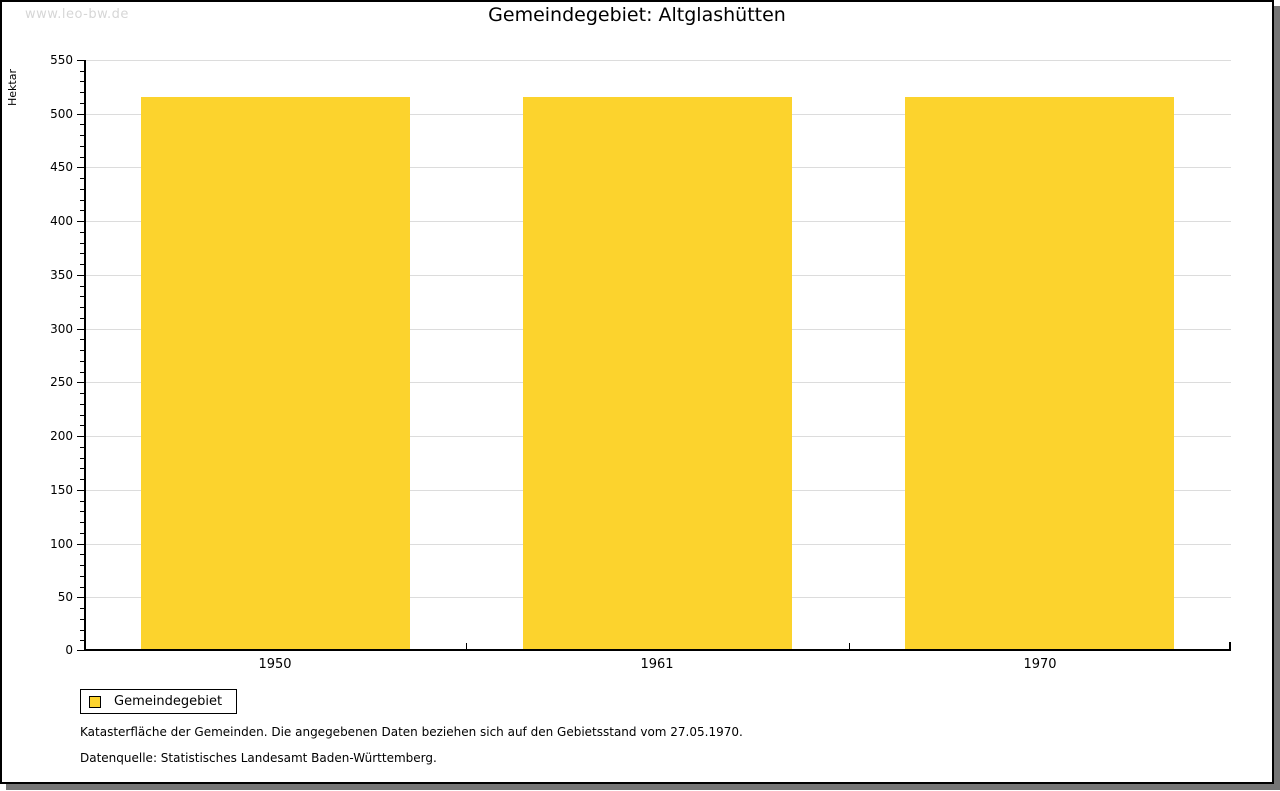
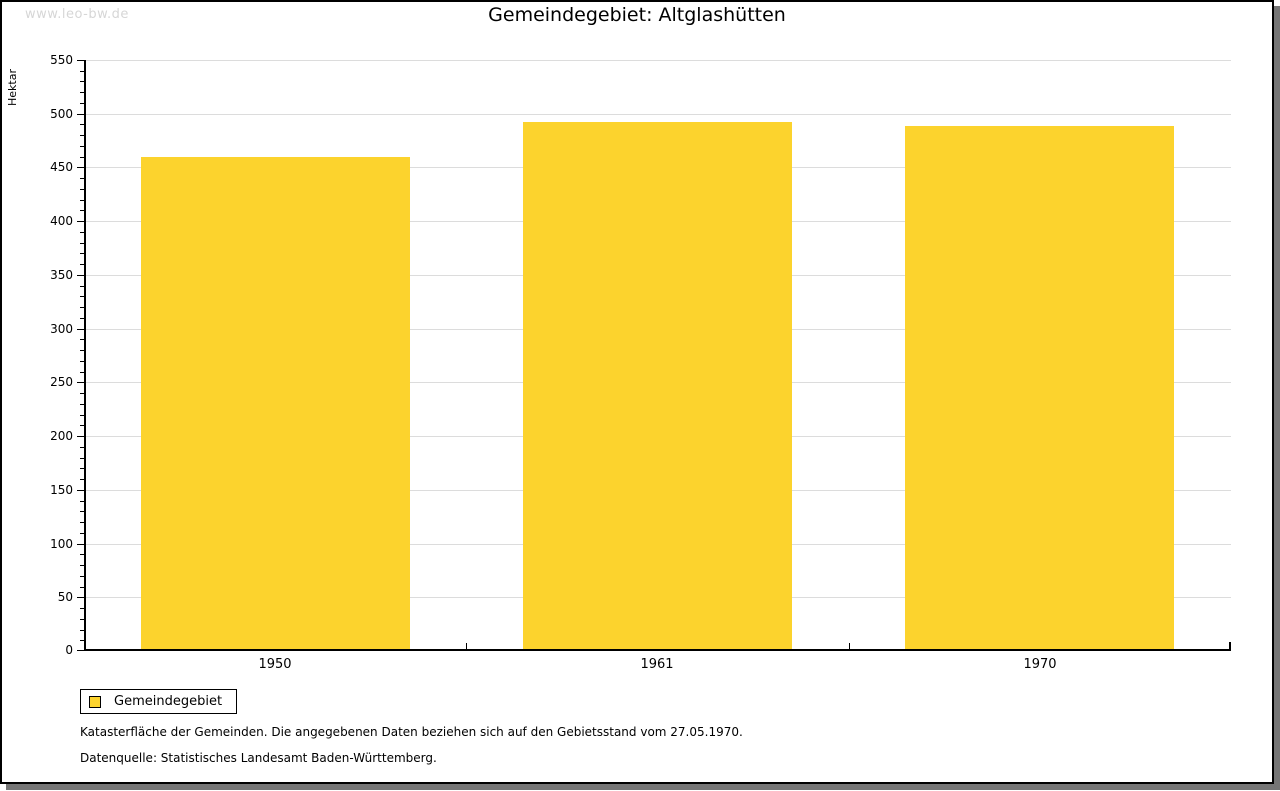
1950: 516 -> 460
1961: 516 -> 492
1970: 516 -> 489
